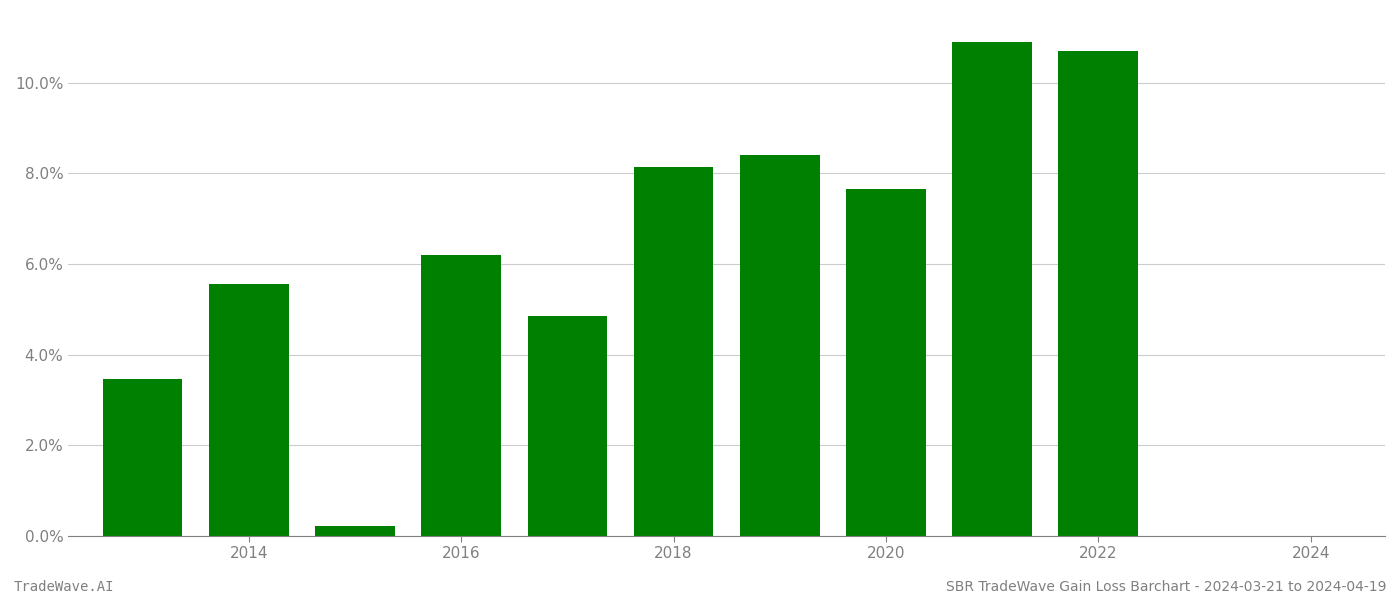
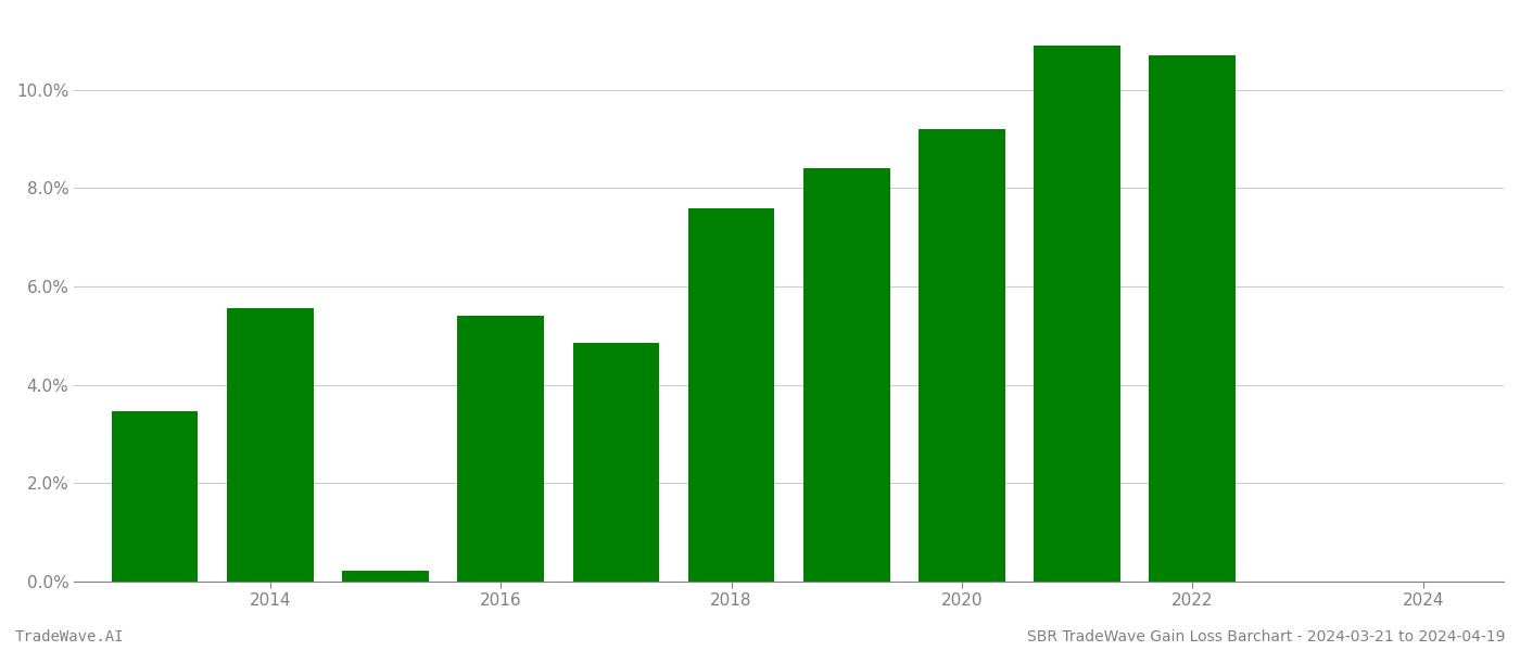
2016: 6.20% -> 5.40%
2018: 8.15% -> 7.60%
2020: 7.65% -> 9.20%
